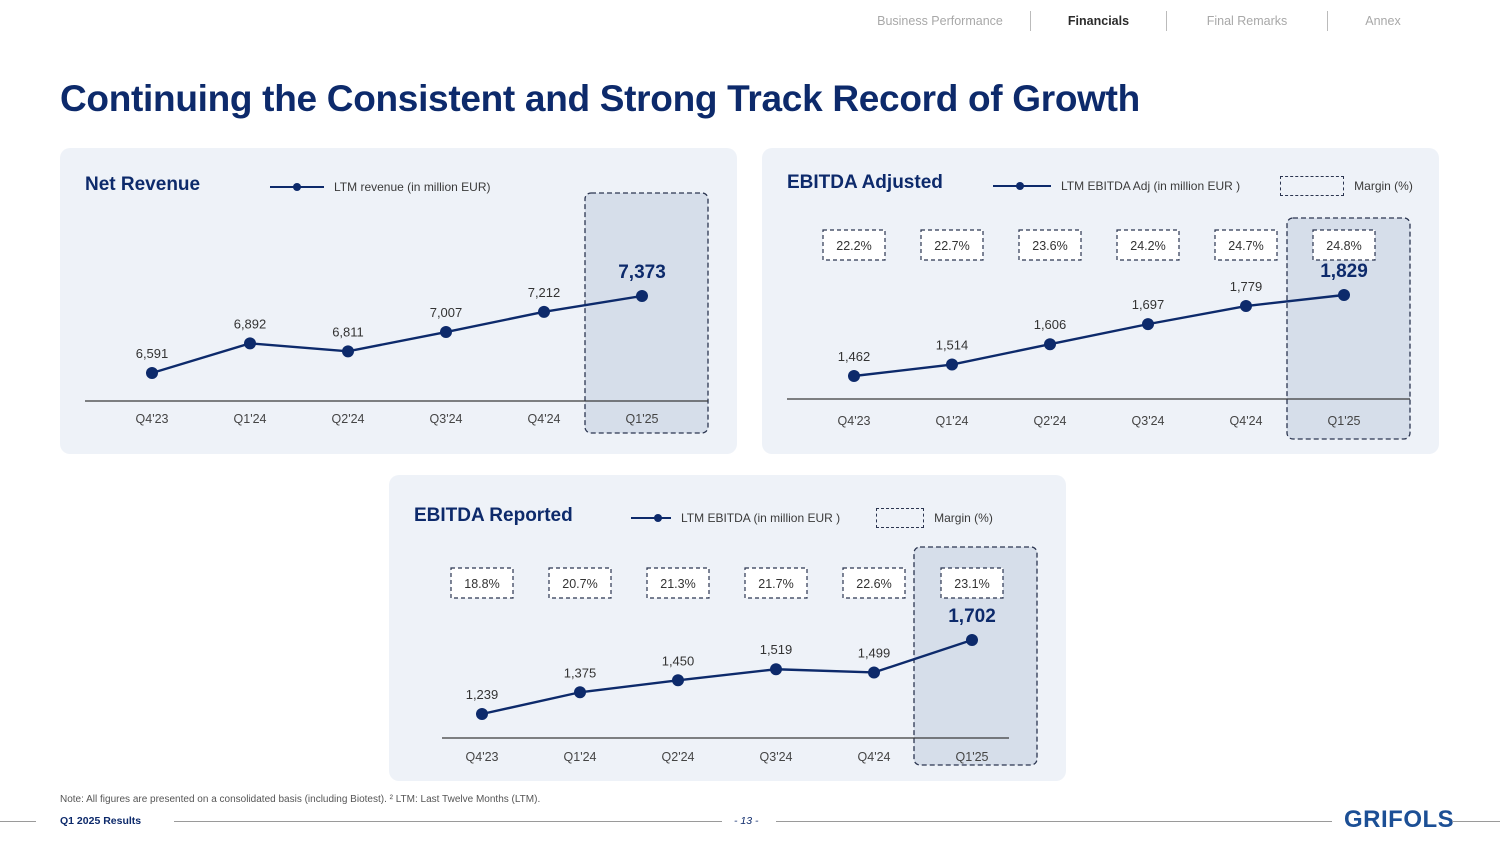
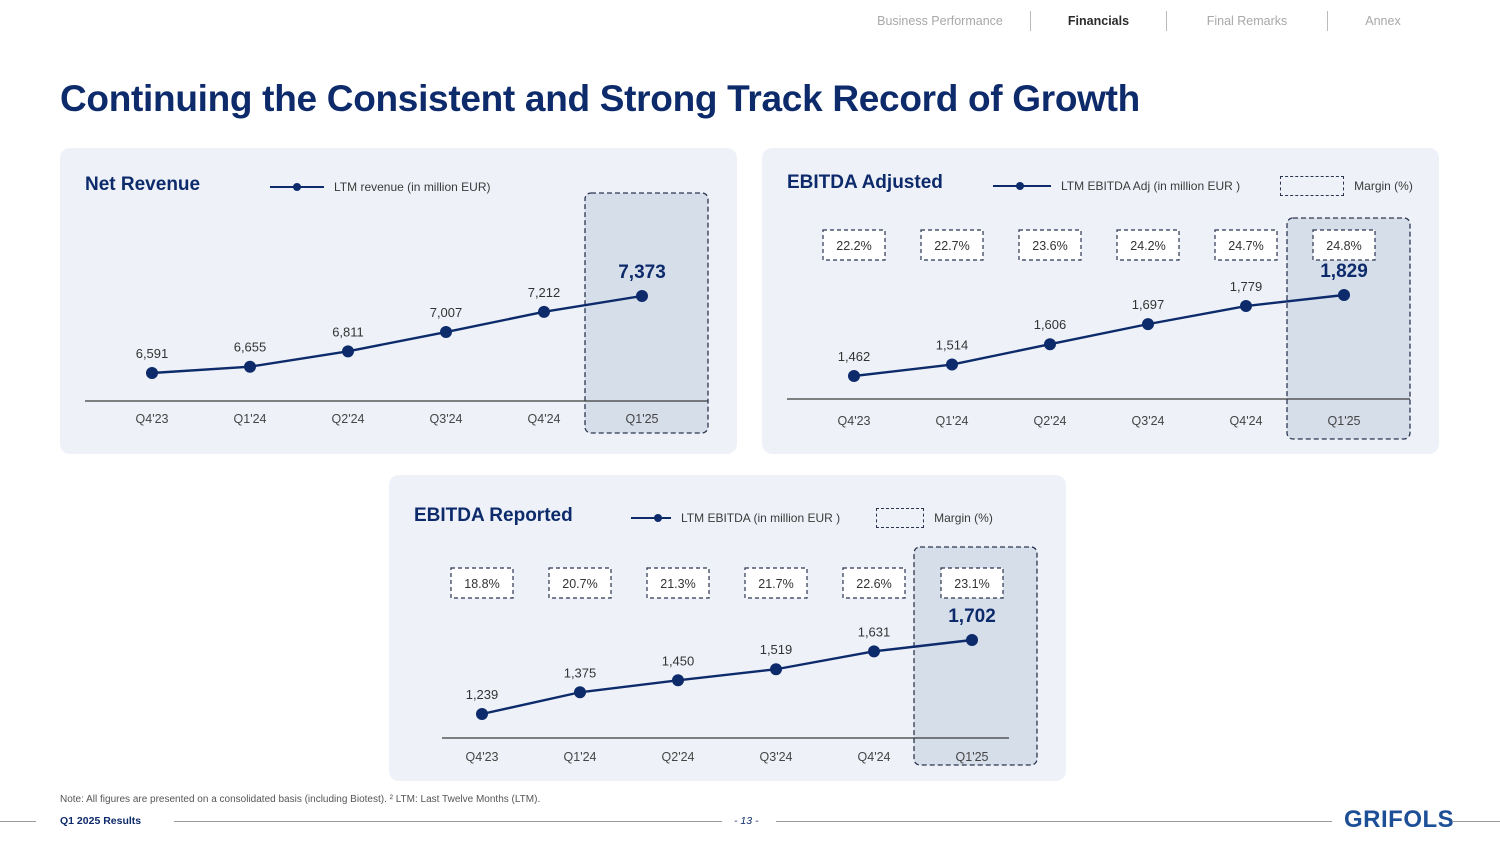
Net Revenue/Q1'24: 6,892 -> 6,655
EBITDA Reported/Q4'24: 1,499 -> 1,631
